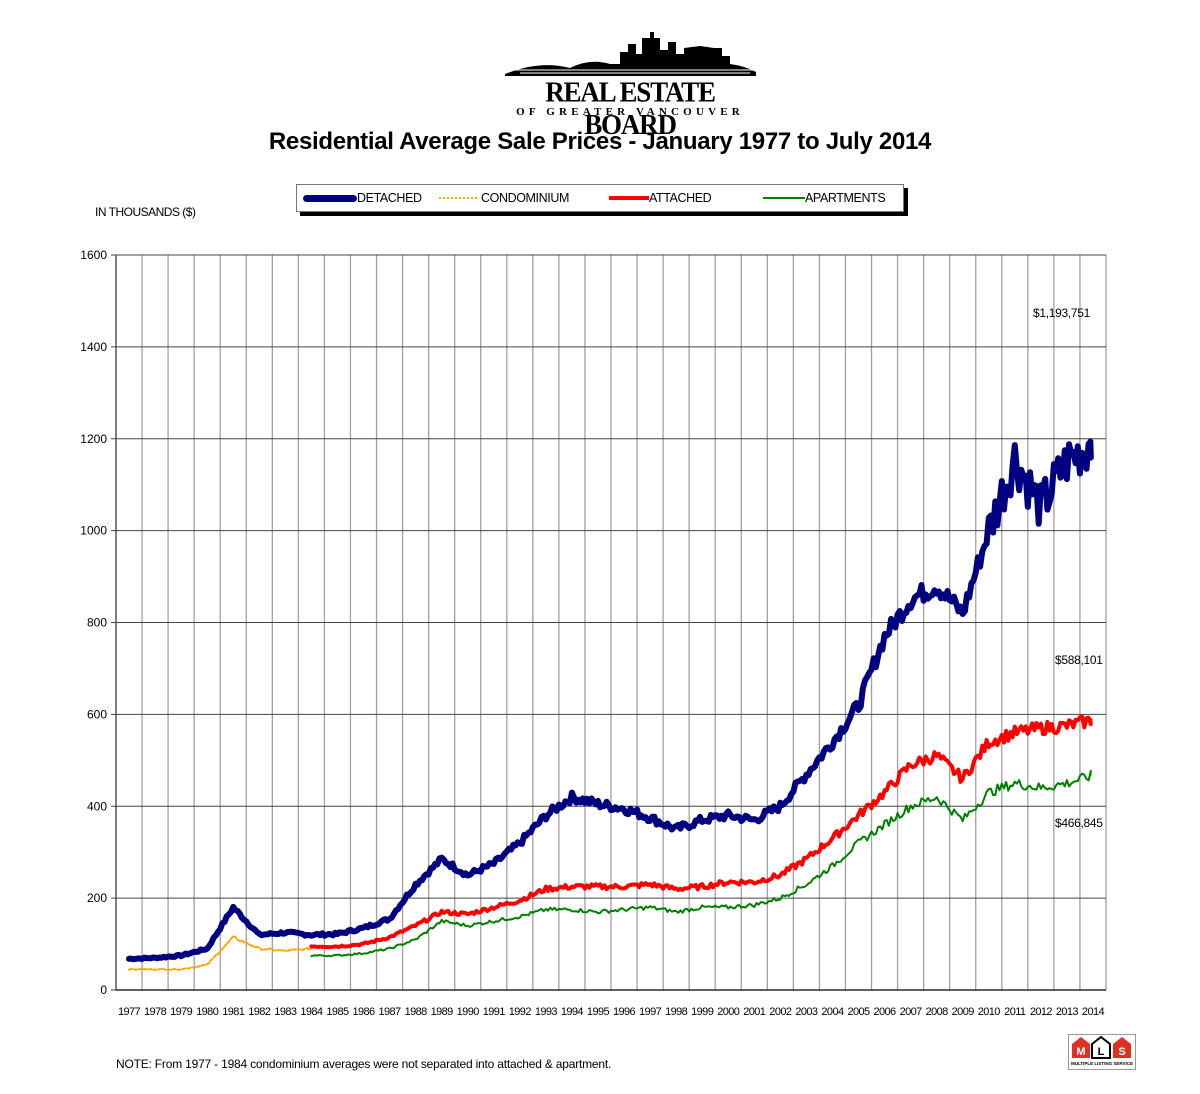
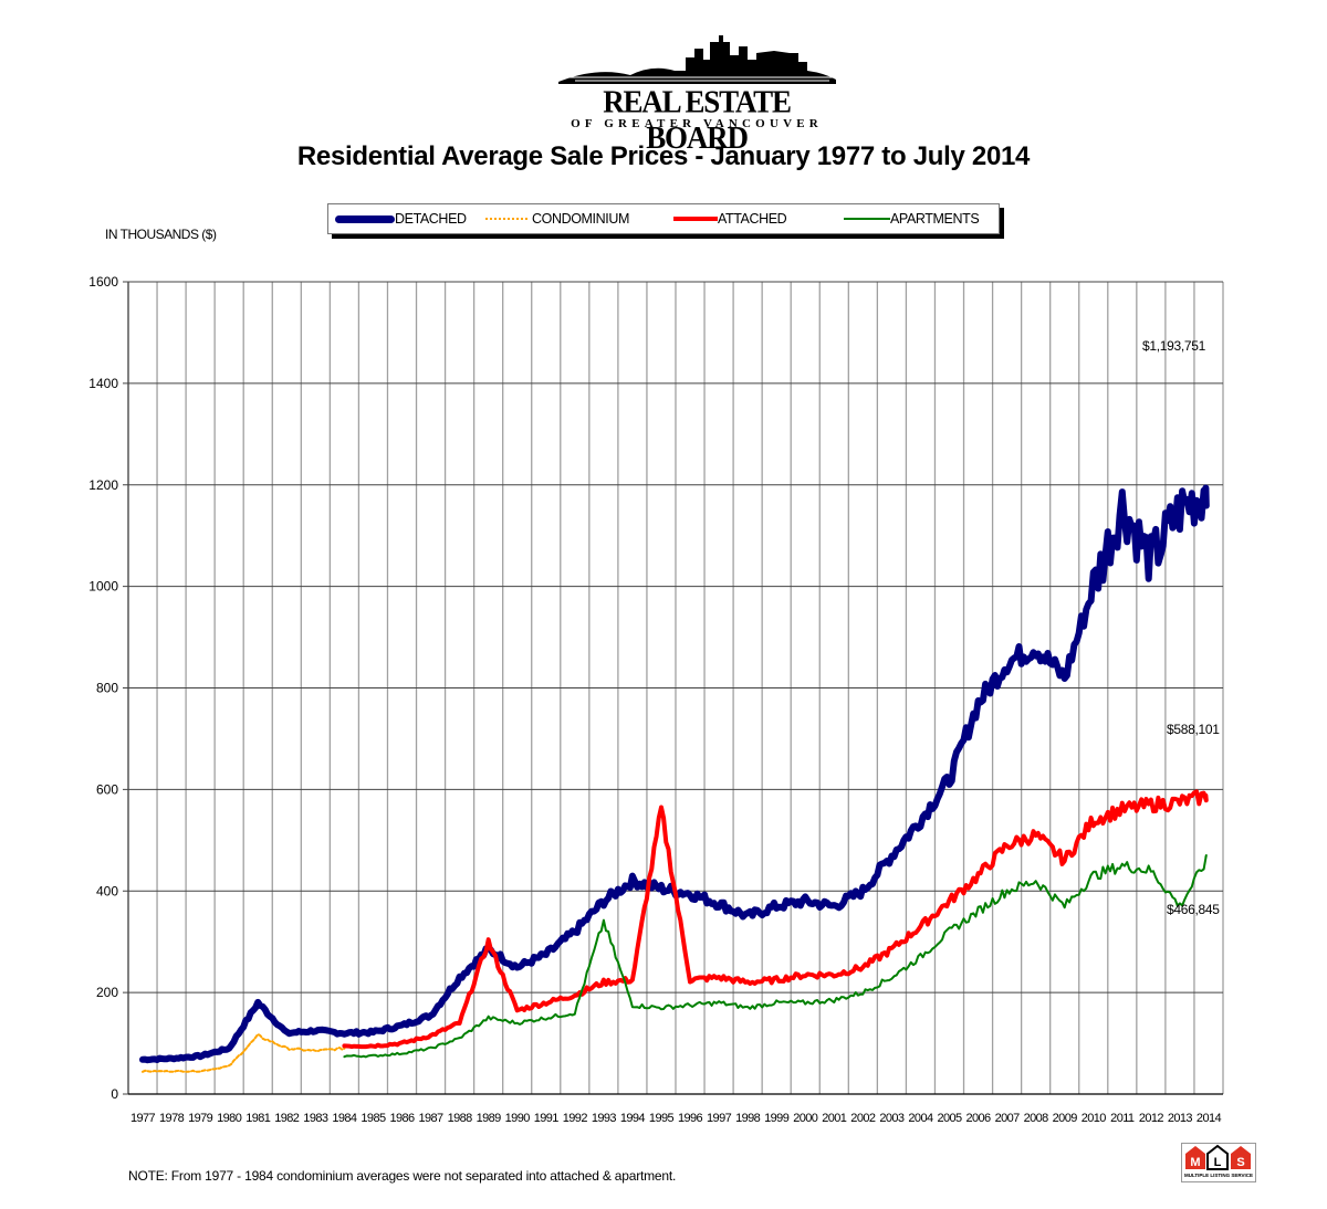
ATTACHED/1989: 170 -> 300
APARTMENTS/1993: 180 -> 340
ATTACHED/1995: 220 -> 560
APARTMENTS/2013: 450 -> 370
